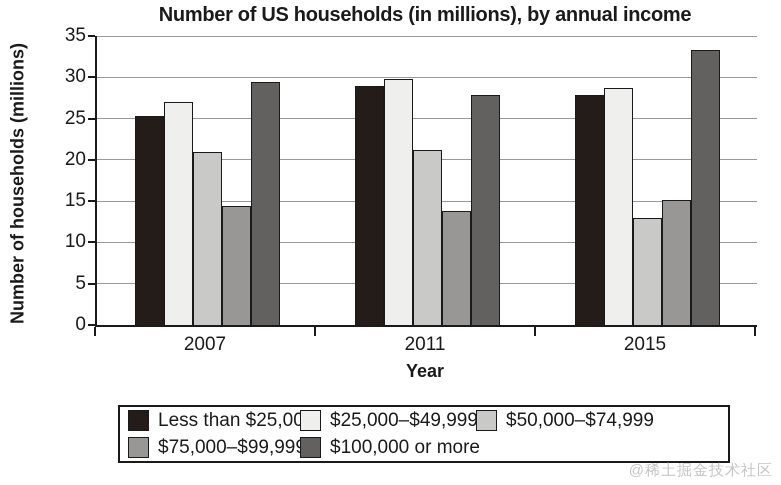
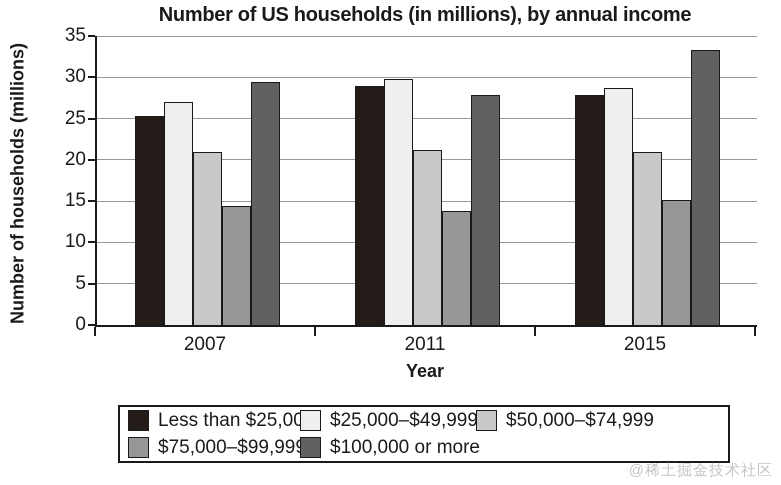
$50,000–$74,999/2015: 13 -> 21
